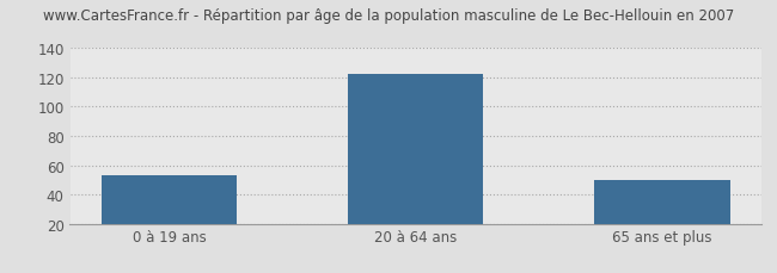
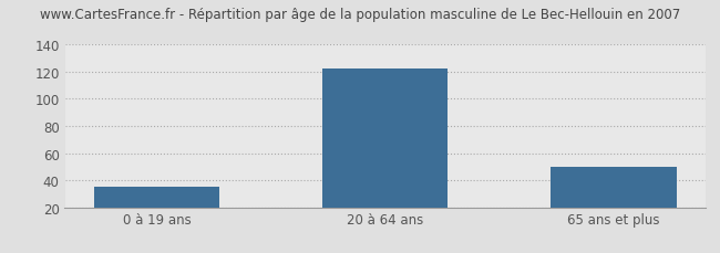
0 à 19 ans: 53 -> 35
